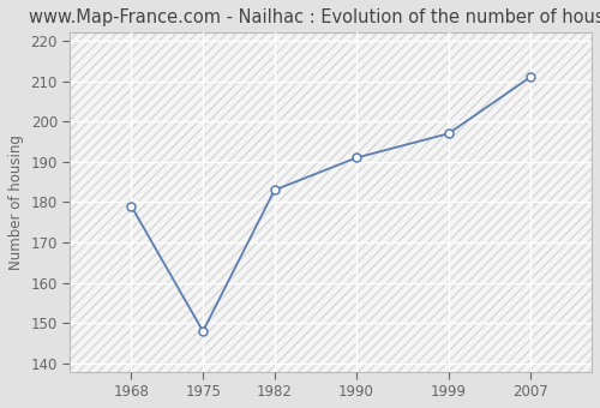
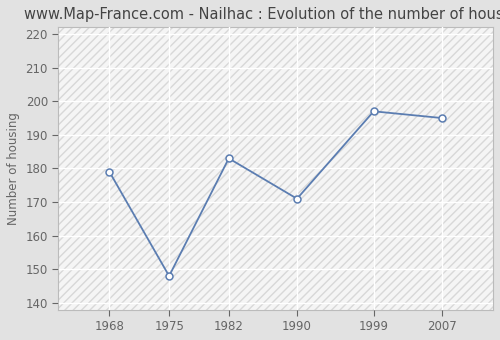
1990: 191 -> 171
2007: 211 -> 195
